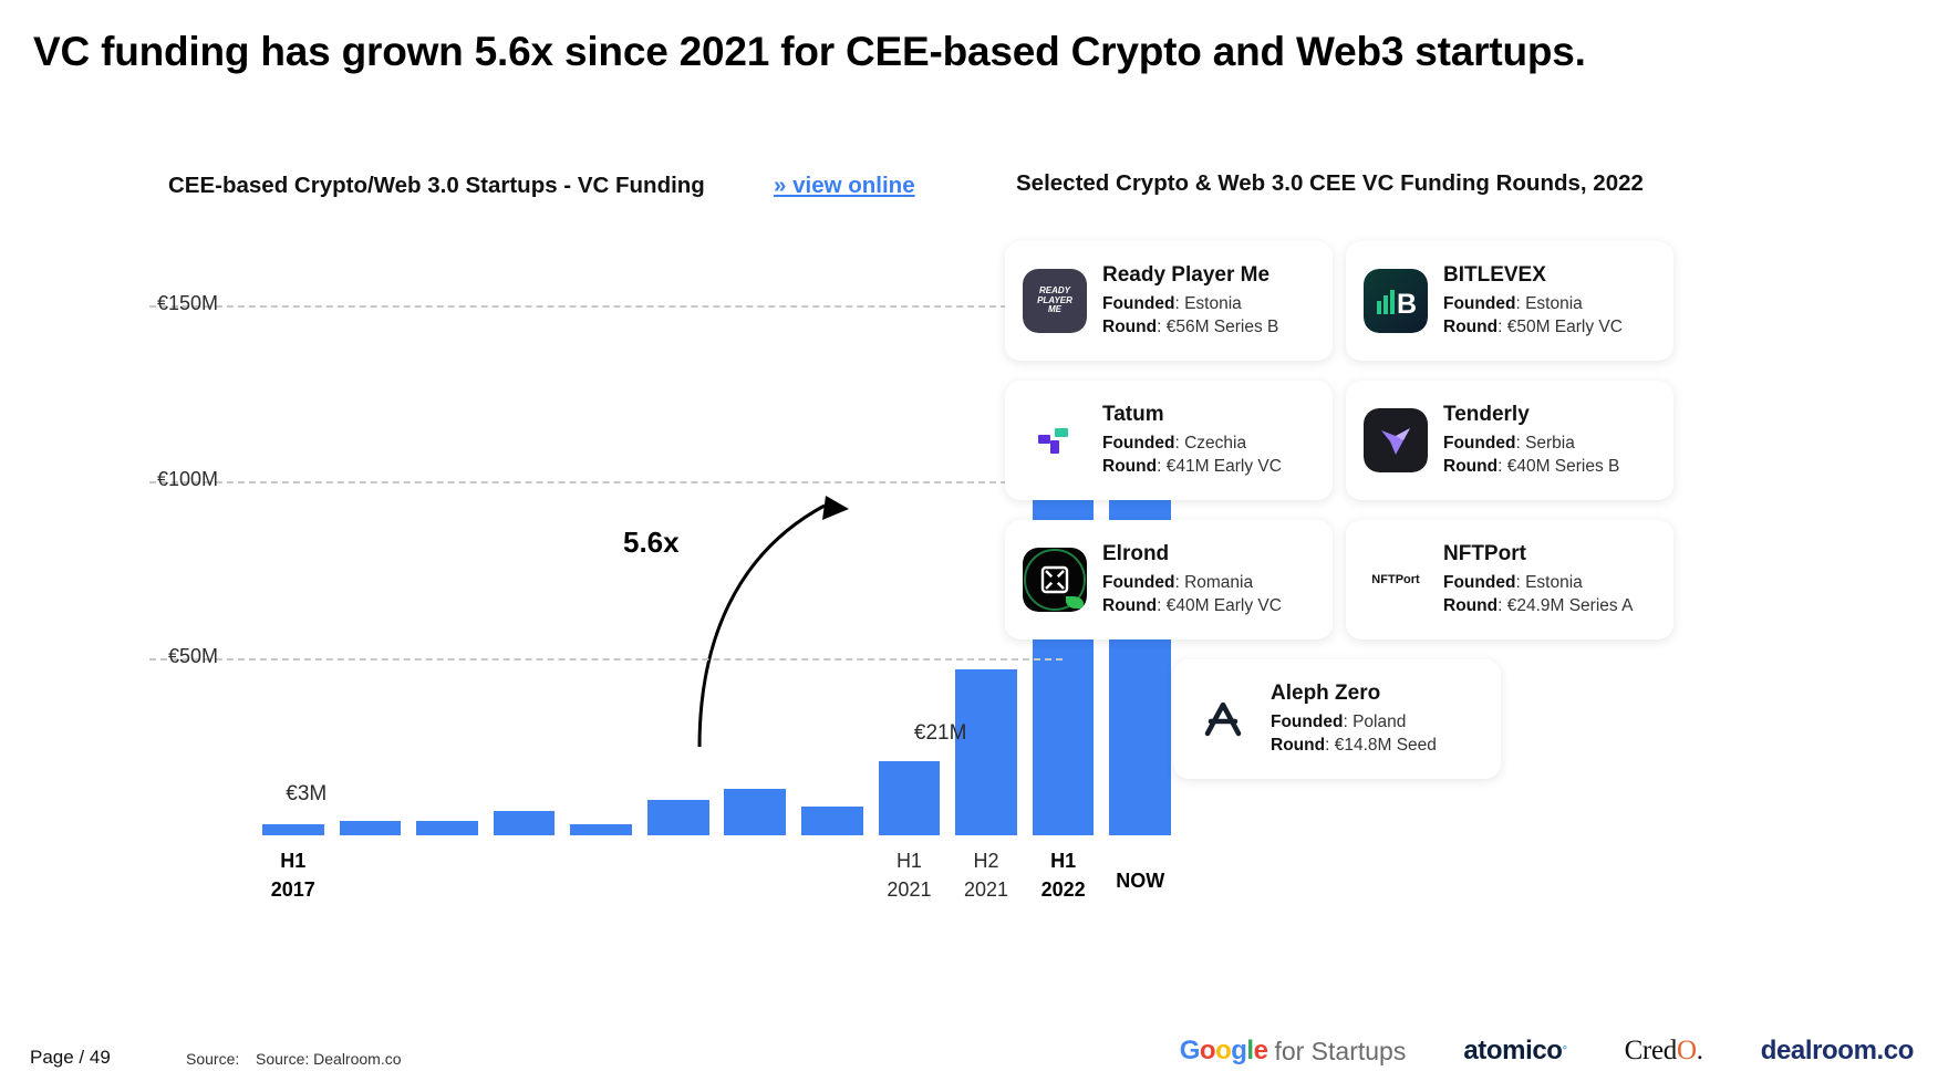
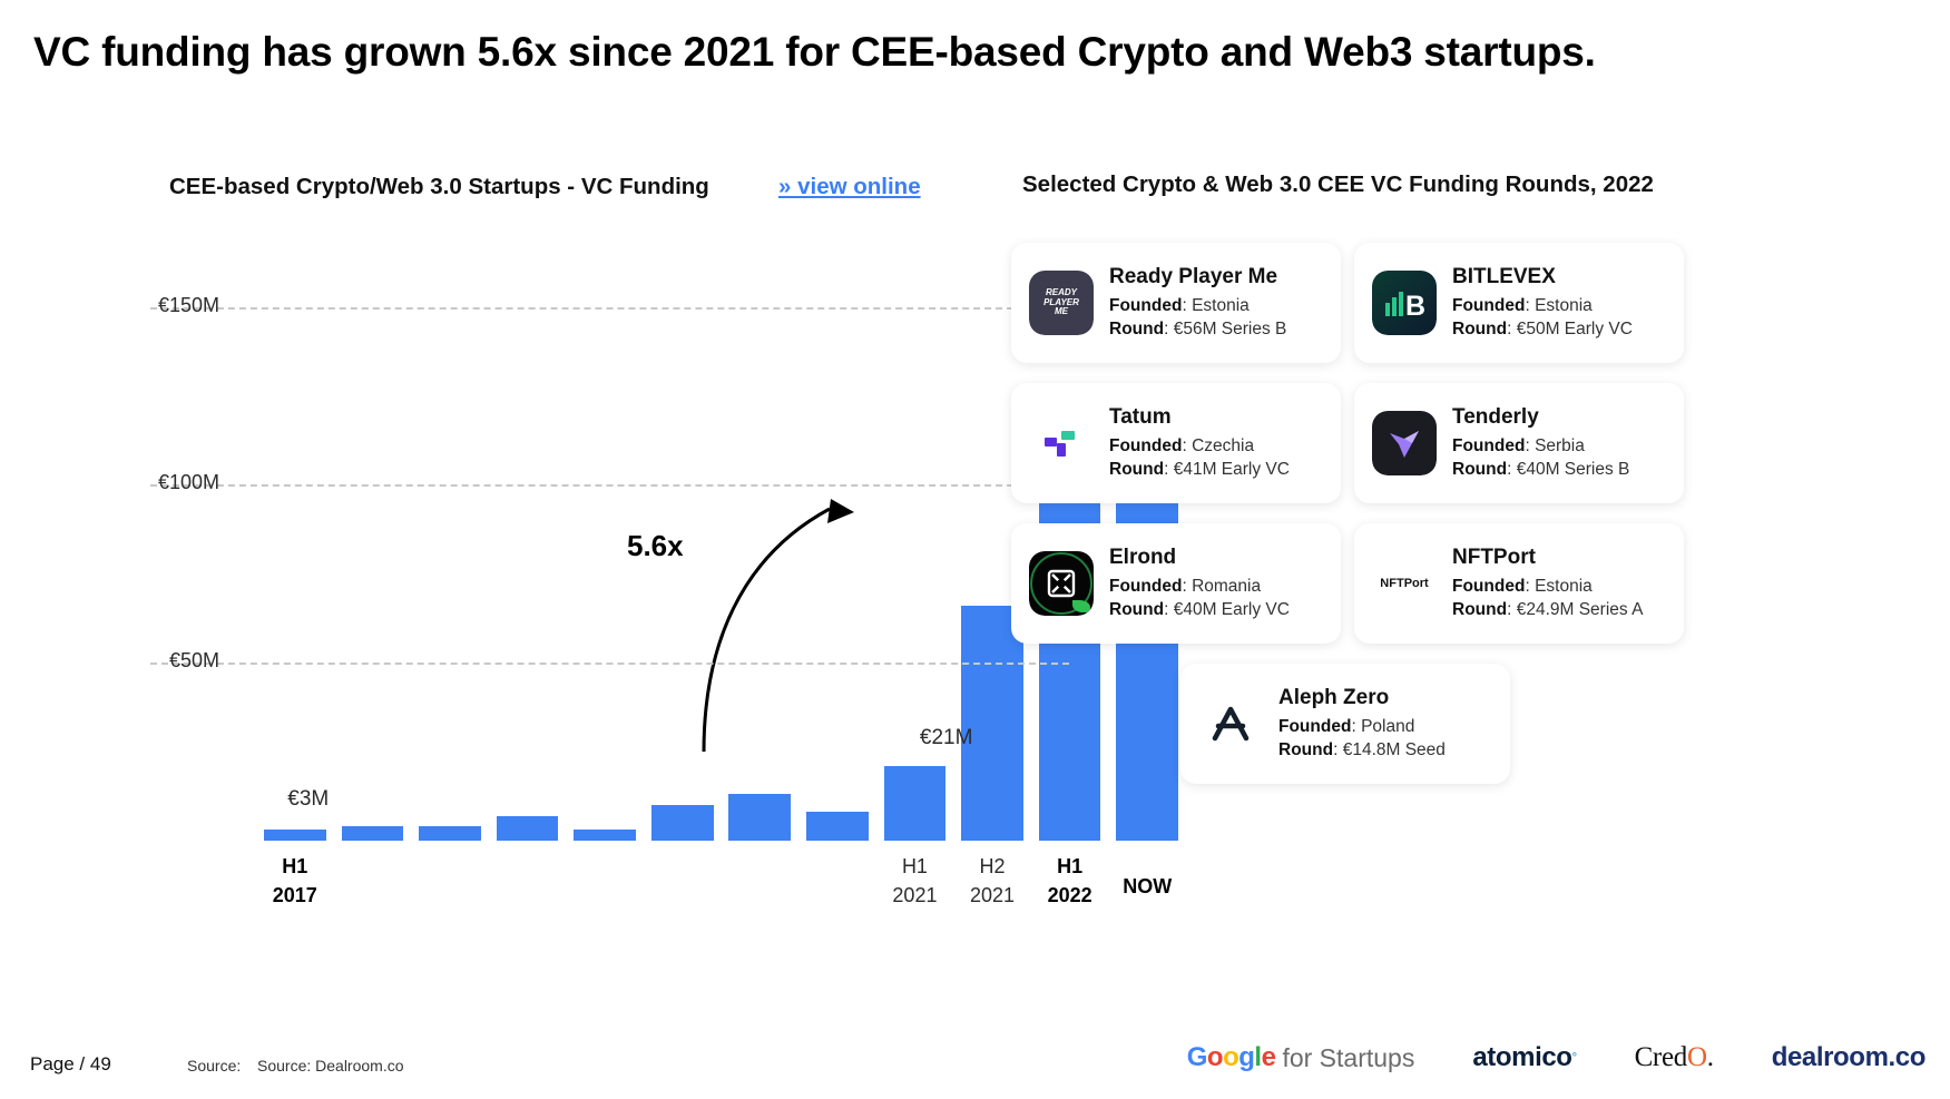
H2 2021: €47M -> €66M
